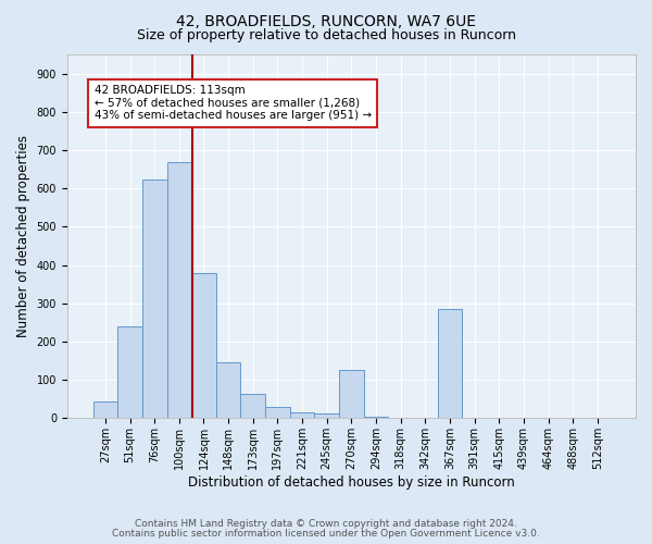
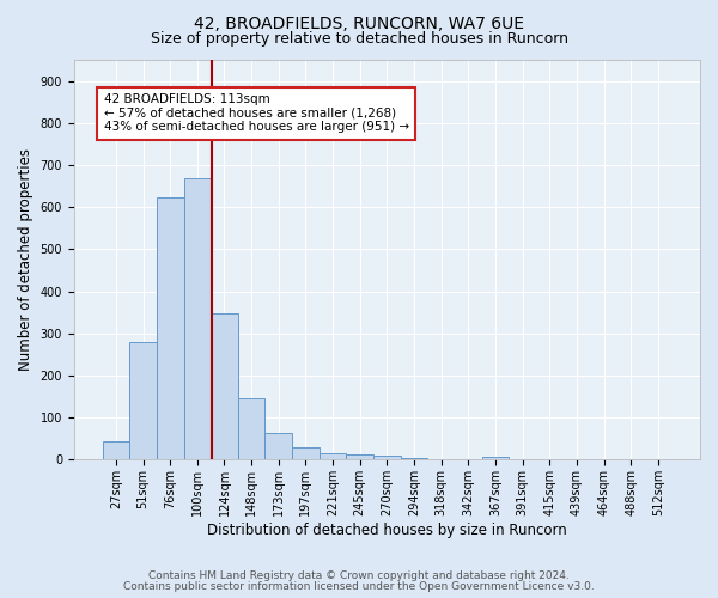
51sqm: 240 -> 280
124sqm: 380 -> 348
270sqm: 125 -> 10
367sqm: 285 -> 8
